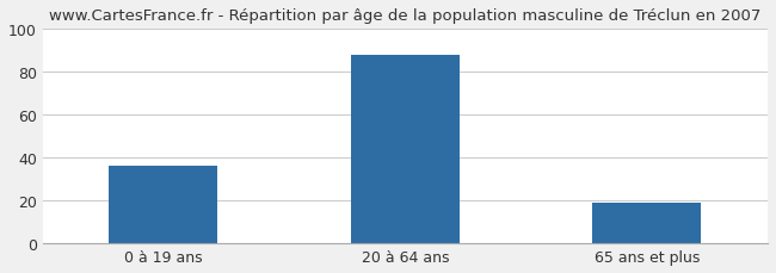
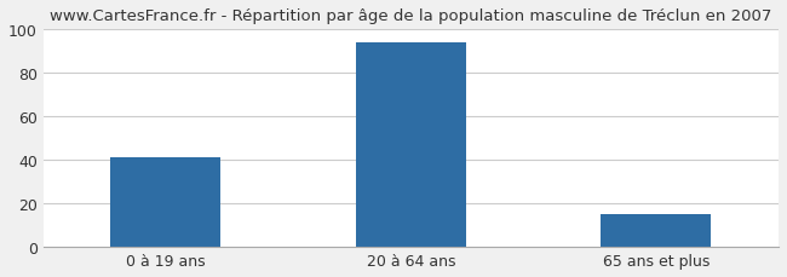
0 à 19 ans: 36 -> 41
20 à 64 ans: 88 -> 94
65 ans et plus: 19 -> 15
